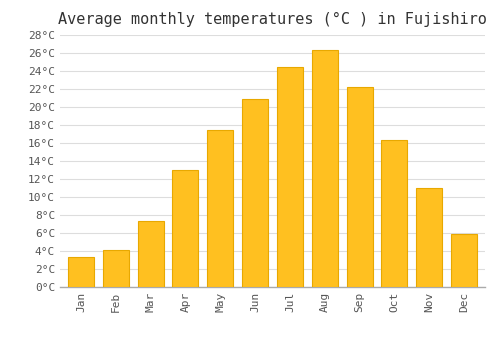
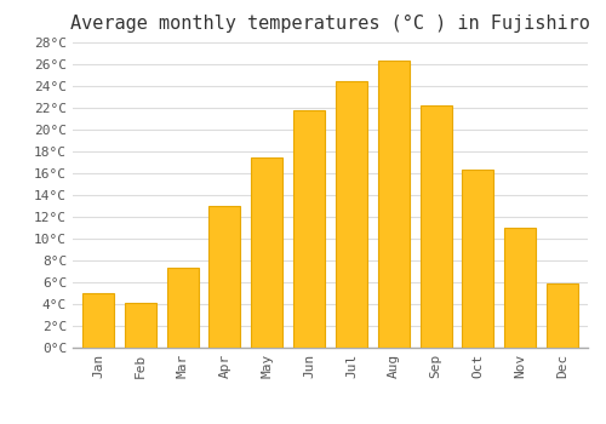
Jan: 3.3°C -> 5.0°C
Jun: 20.9°C -> 21.8°C
